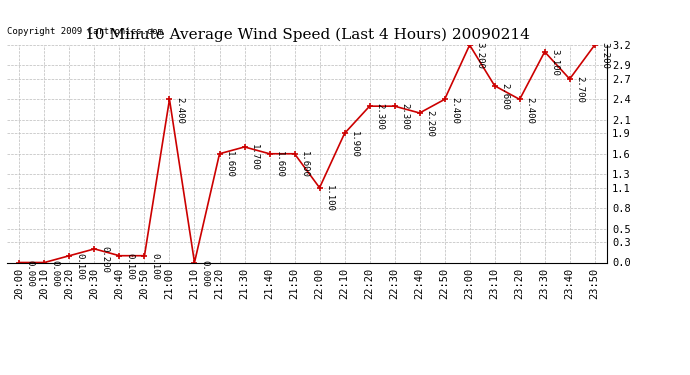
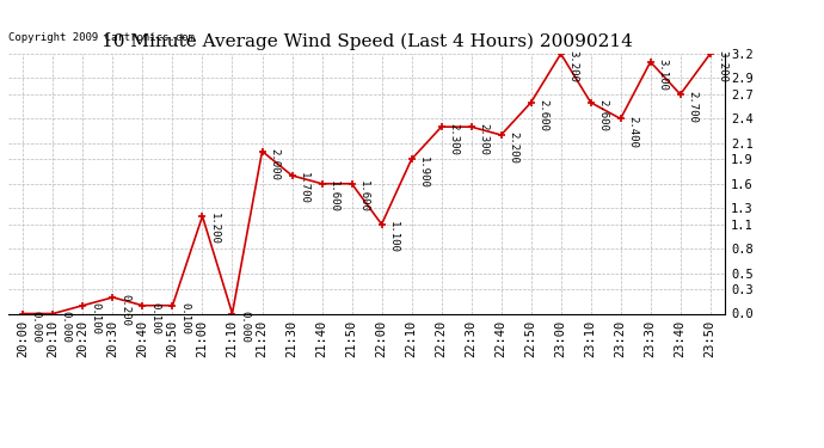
21:00: 2.400 -> 1.200
21:20: 1.600 -> 2.000
22:50: 2.400 -> 2.600
